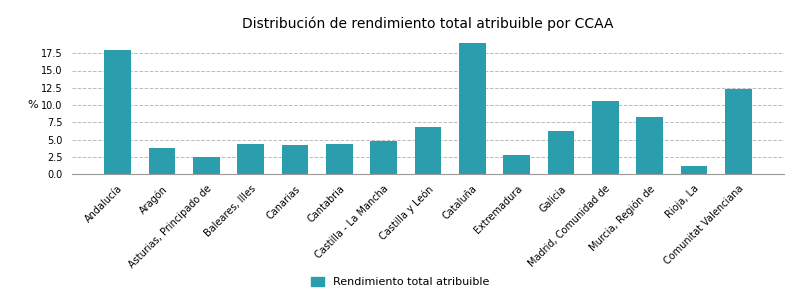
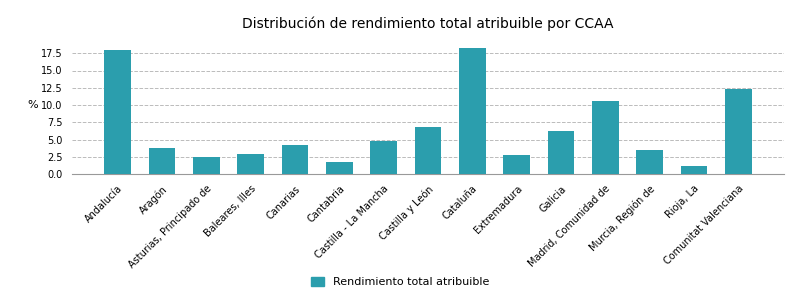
Baleares, Illes: 4.4 -> 2.9
Cantabria: 4.4 -> 1.7
Cataluña: 19.0 -> 18.2
Murcia, Región de: 8.2 -> 3.5
